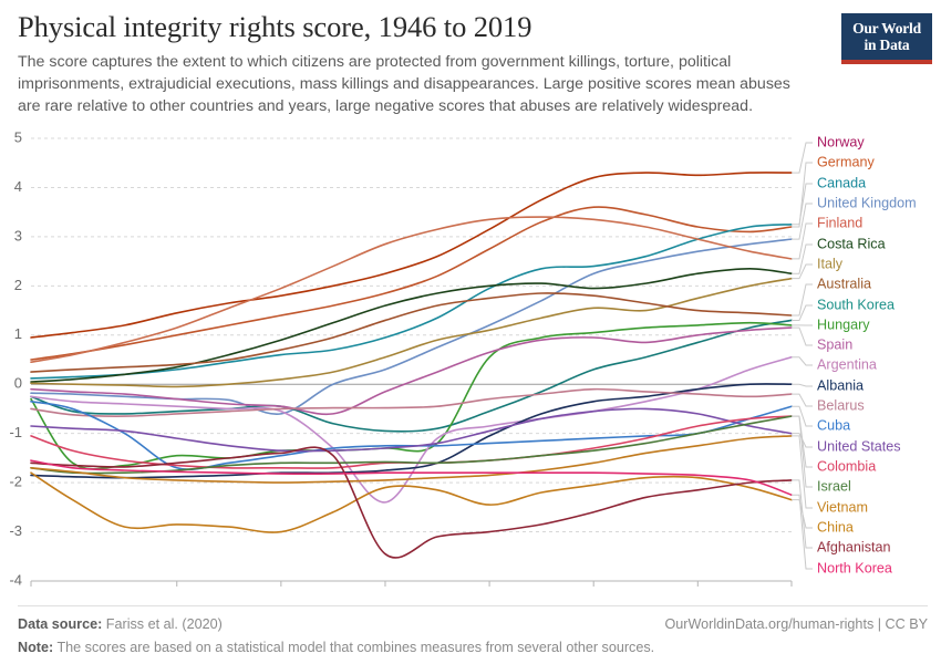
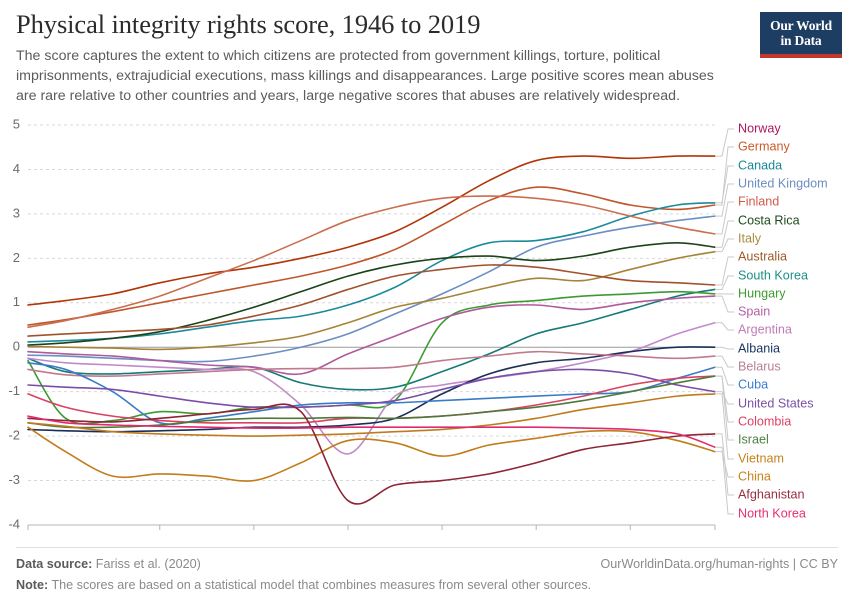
United Kingdom/1970: -0.6 -> -0.2
